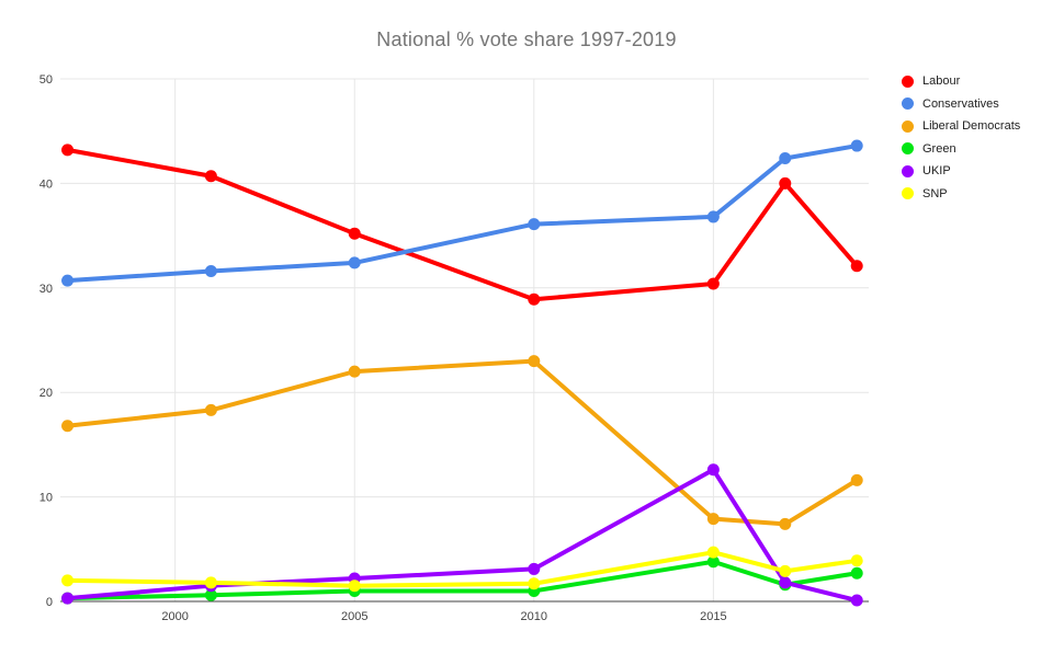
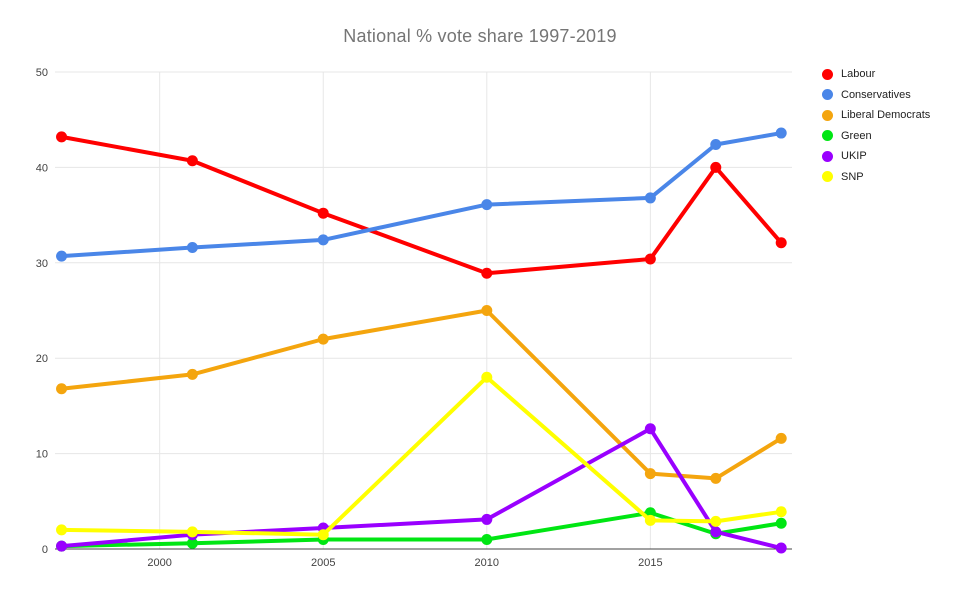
Liberal Democrats/2010: 23 -> 25
SNP/2010: 2 -> 18
SNP/2015: 5 -> 3
